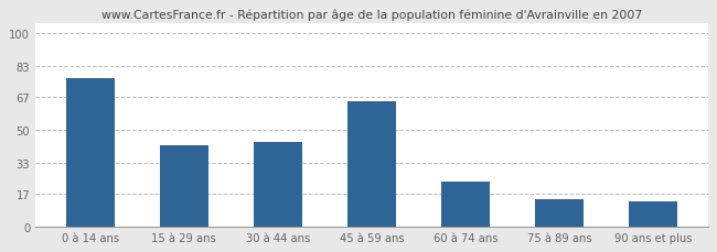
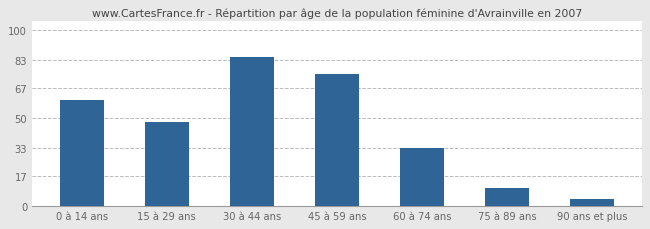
0 à 14 ans: 77 -> 60
15 à 29 ans: 42 -> 48
30 à 44 ans: 44 -> 85
45 à 59 ans: 65 -> 75
60 à 74 ans: 23 -> 33
75 à 89 ans: 14 -> 10
90 ans et plus: 13 -> 4
